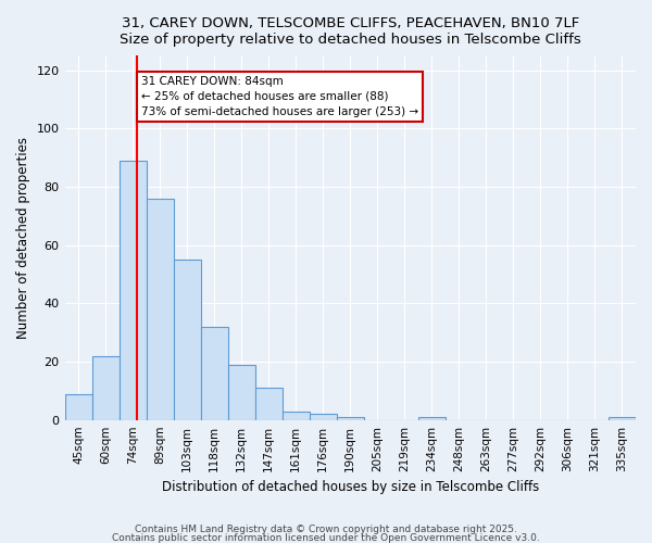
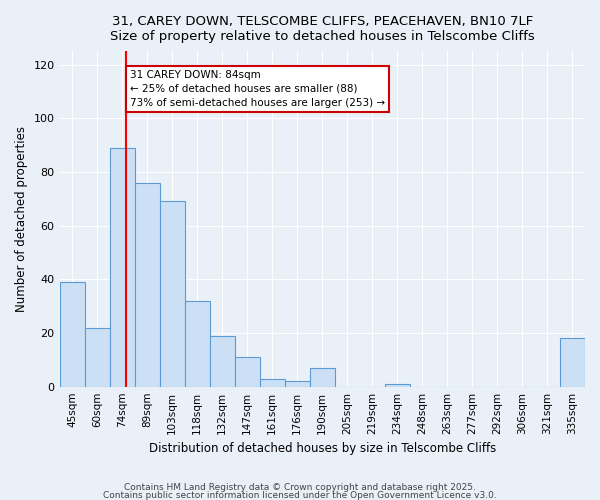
45sqm: 9 -> 39
103sqm: 55 -> 69
190sqm: 1 -> 7
335sqm: 1 -> 18
